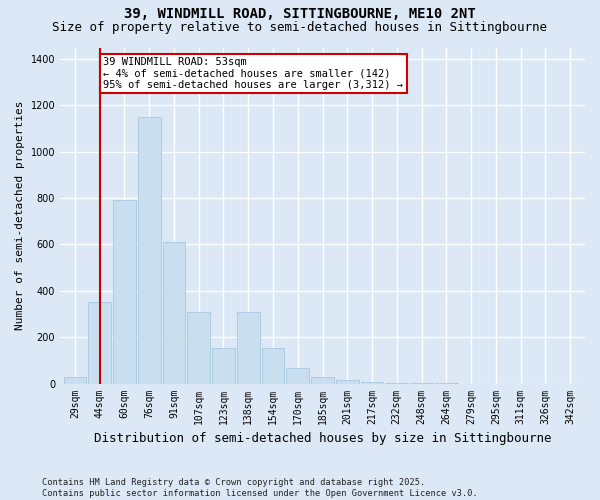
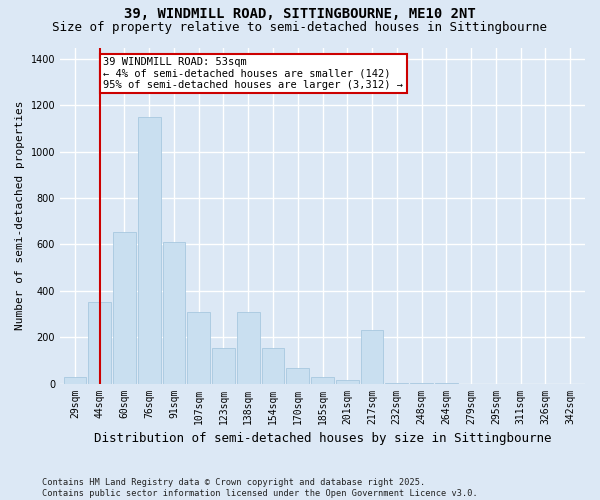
60sqm: 790 -> 655
217sqm: 5 -> 230
